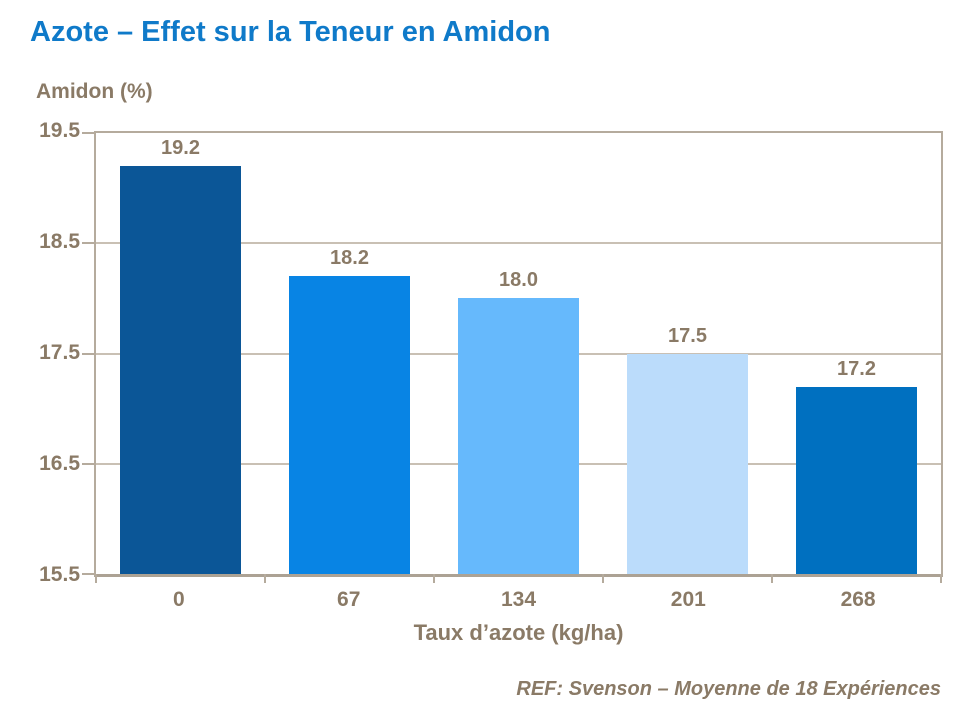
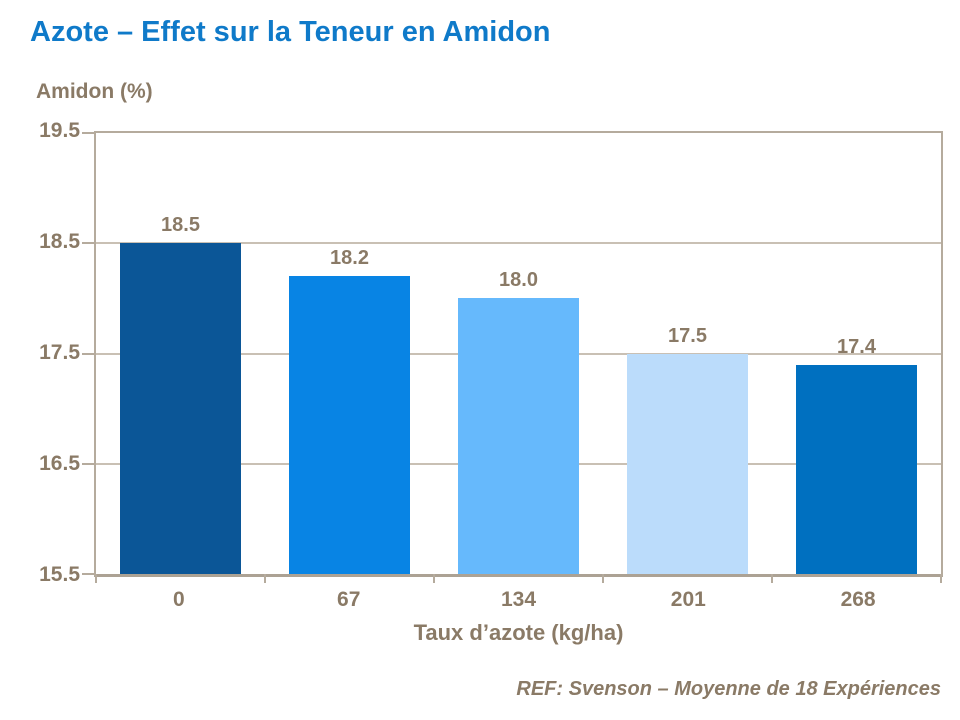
0: 19.2 -> 18.5
268: 17.2 -> 17.4
